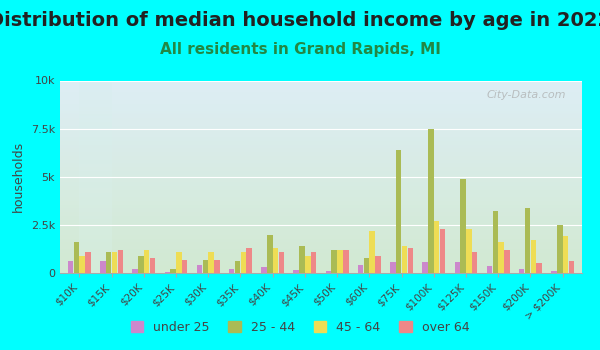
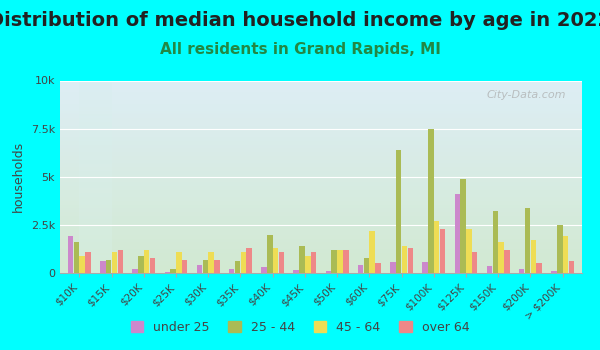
under 25/$10K: 0.6k -> 1.9k
25 - 44/$15K: 1.1k -> 0.7k
over 64/$60K: 0.9k -> 0.5k
under 25/$125K: 0.6k -> 4.1k
